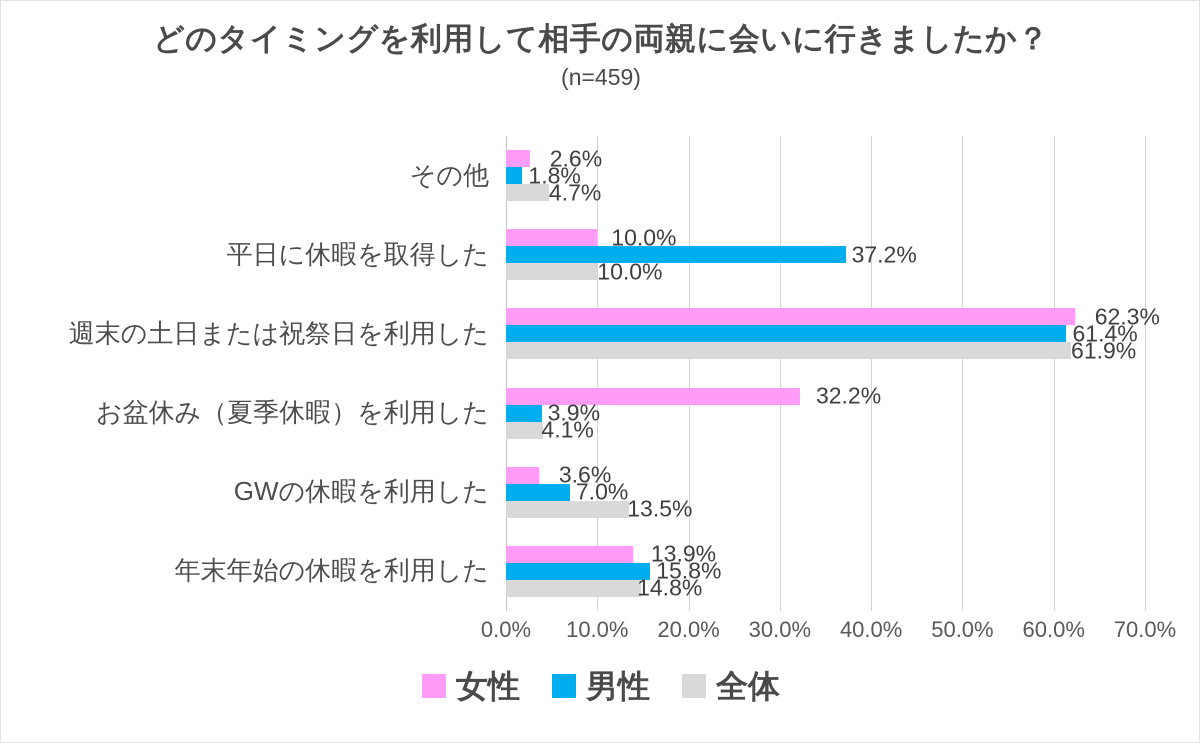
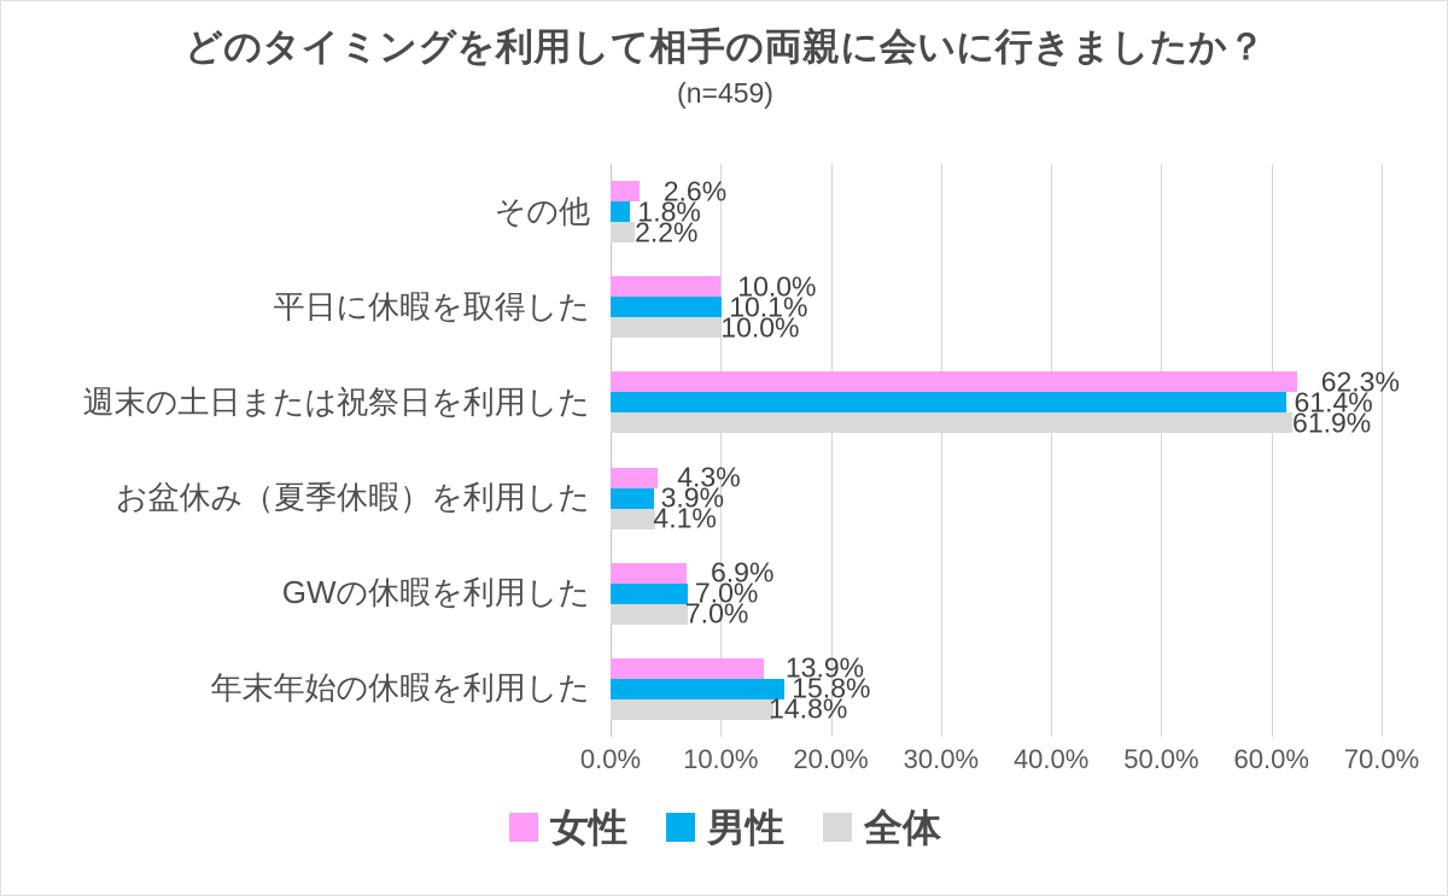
全体/その他: 4.7% -> 2.2%
男性/平日に休暇を取得した: 37.2% -> 10.1%
女性/お盆休み（夏季休暇）を利用した: 32.2% -> 4.3%
女性/GWの休暇を利用した: 3.6% -> 6.9%
全体/GWの休暇を利用した: 13.5% -> 7.0%
